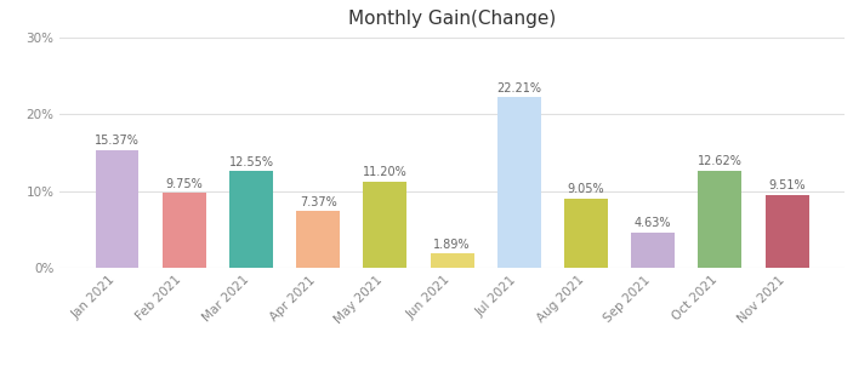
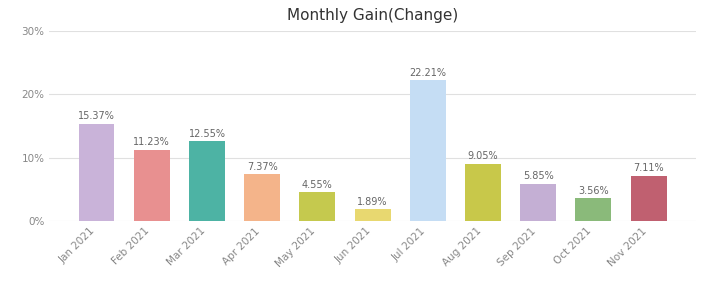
Feb 2021: 9.75% -> 11.23%
May 2021: 11.20% -> 4.55%
Sep 2021: 4.63% -> 5.85%
Oct 2021: 12.62% -> 3.56%
Nov 2021: 9.51% -> 7.11%
